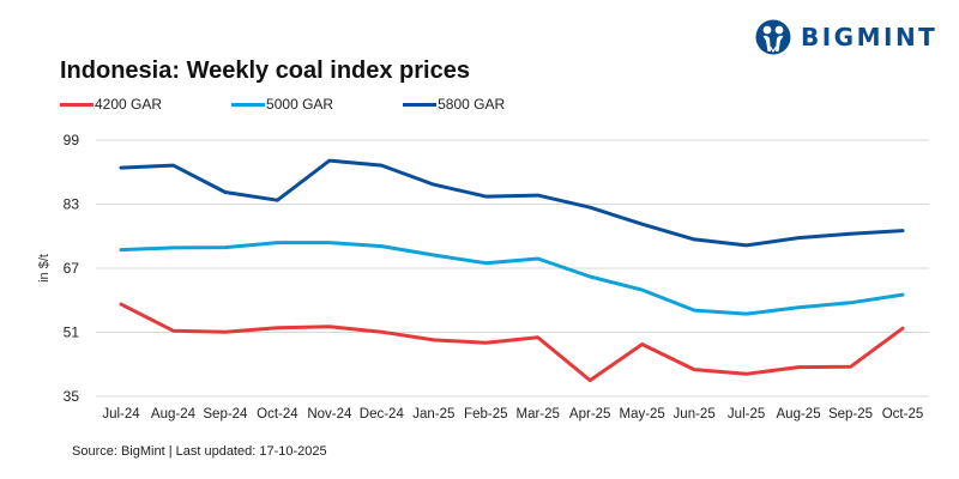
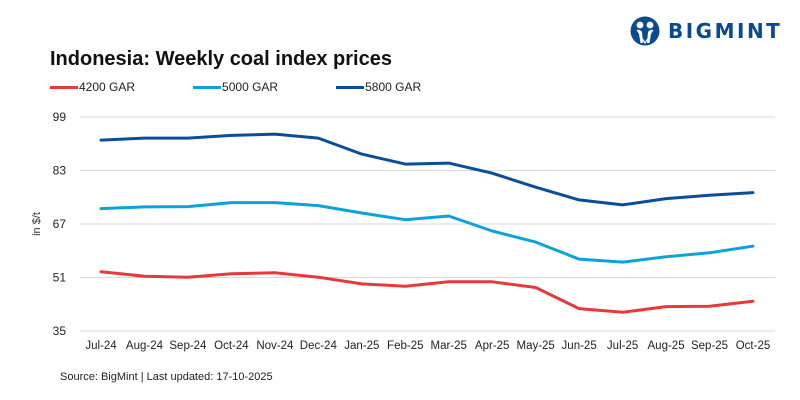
4200 GAR/Jul-24: 58 -> 53
5800 GAR/Sep-24: 86 -> 93
5800 GAR/Oct-24: 84 -> 94
4200 GAR/Apr-25: 39 -> 50
4200 GAR/Oct-25: 52 -> 44
